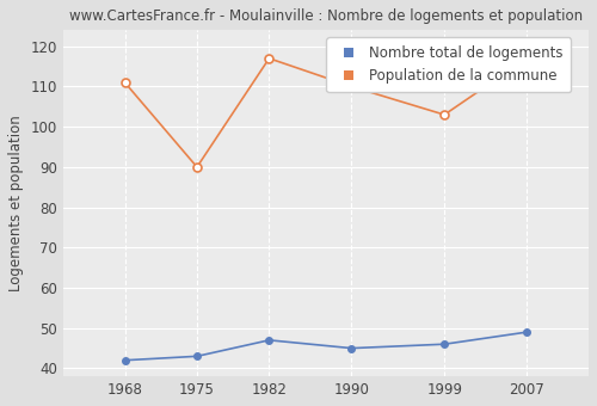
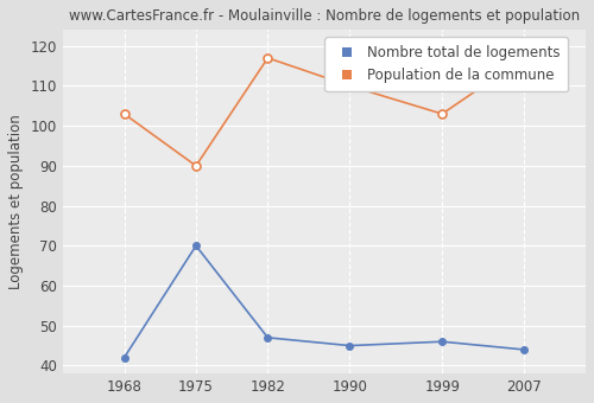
Population de la commune/1968: 111 -> 103
Nombre total de logements/1975: 43 -> 70
Nombre total de logements/2007: 49 -> 44
